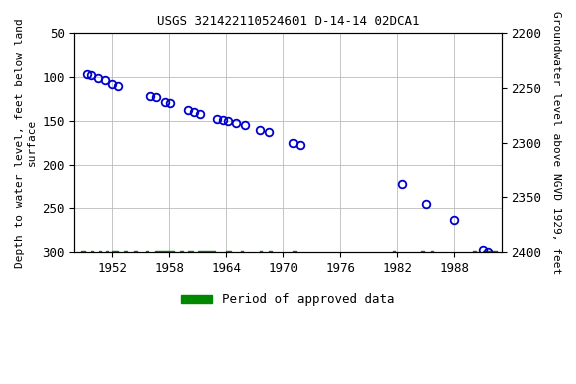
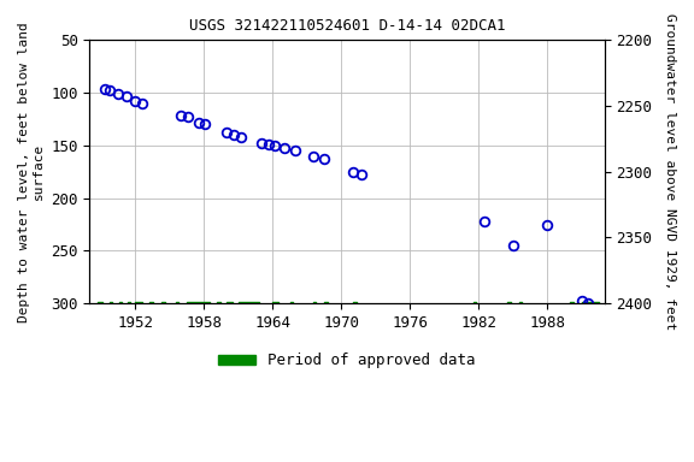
1988: 263 -> 226
